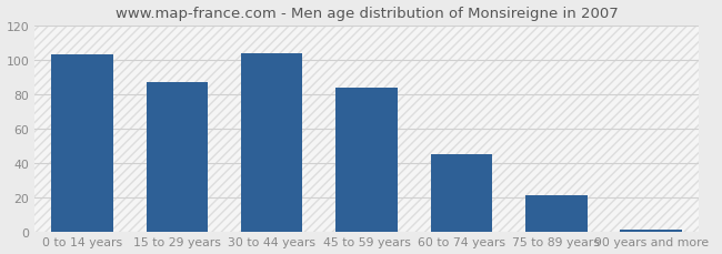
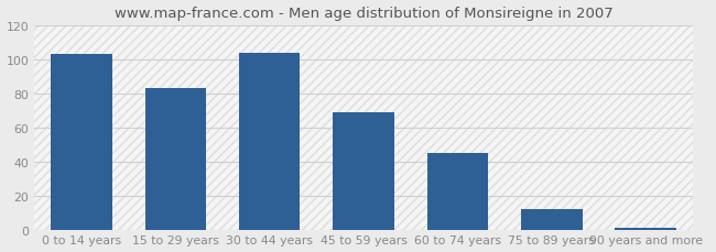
15 to 29 years: 87 -> 83
45 to 59 years: 84 -> 69
75 to 89 years: 21 -> 12
